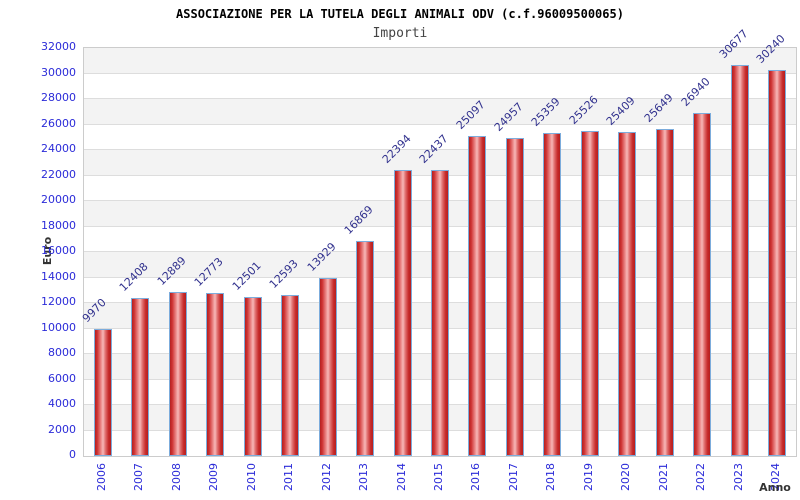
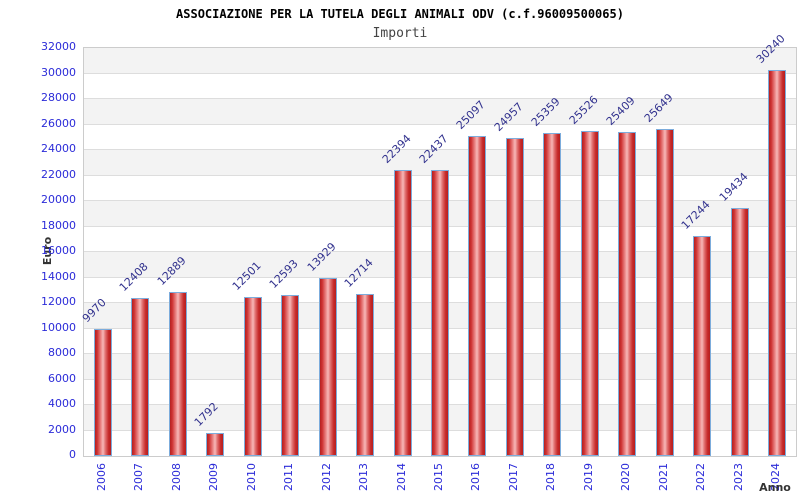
2009: 12773 -> 1792
2013: 16869 -> 12714
2022: 26940 -> 17244
2023: 30677 -> 19434
